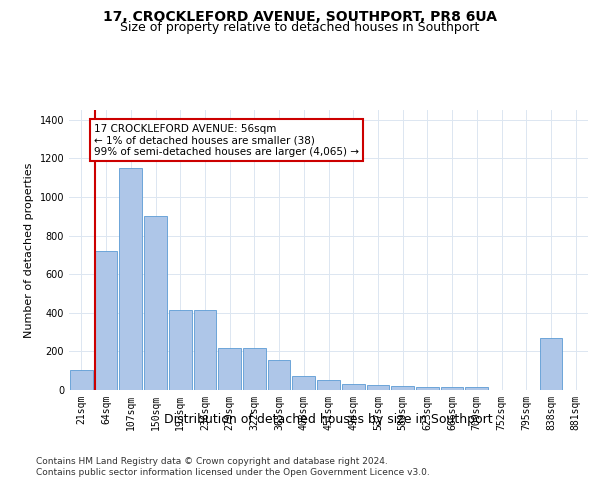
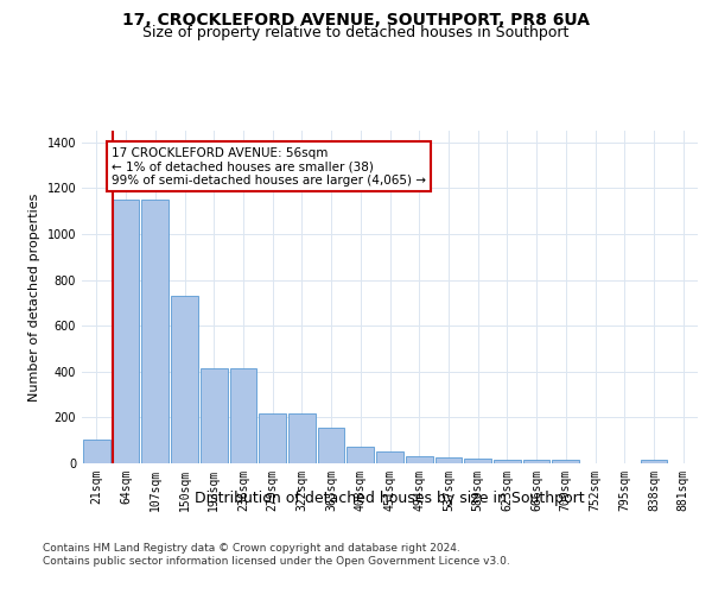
64sqm: 720 -> 1150
150sqm: 900 -> 730
838sqm: 270 -> 20
